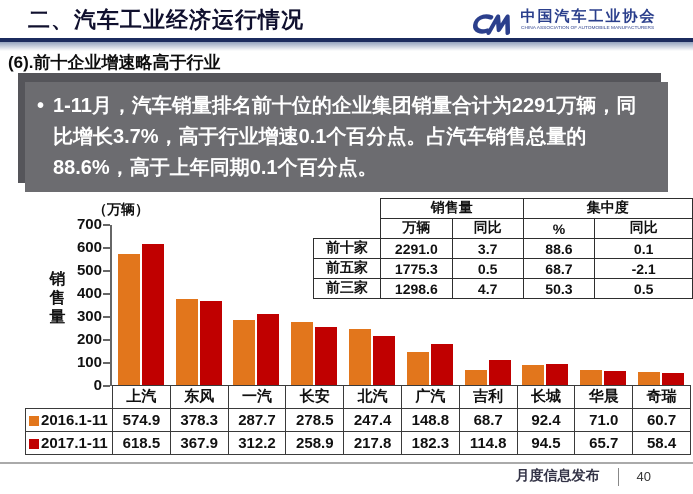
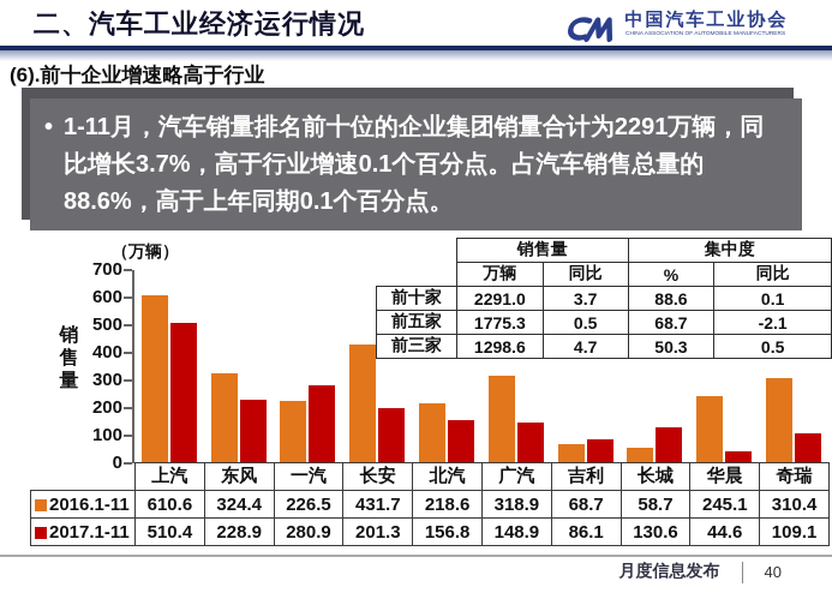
2016.1-11/上汽: 574.9 -> 610.6
2017.1-11/上汽: 618.5 -> 510.4
2016.1-11/东风: 378.3 -> 324.4
2017.1-11/东风: 367.9 -> 228.9
2016.1-11/一汽: 287.7 -> 226.5
2017.1-11/一汽: 312.2 -> 280.9
2016.1-11/长安: 278.5 -> 431.7
2017.1-11/长安: 258.9 -> 201.3
2016.1-11/北汽: 247.4 -> 218.6
2017.1-11/北汽: 217.8 -> 156.8
2016.1-11/广汽: 148.8 -> 318.9
2017.1-11/广汽: 182.3 -> 148.9
2017.1-11/吉利: 114.8 -> 86.1
2016.1-11/长城: 92.4 -> 58.7
2017.1-11/长城: 94.5 -> 130.6
2016.1-11/华晨: 71.0 -> 245.1
2017.1-11/华晨: 65.7 -> 44.6
2016.1-11/奇瑞: 60.7 -> 310.4
2017.1-11/奇瑞: 58.4 -> 109.1
